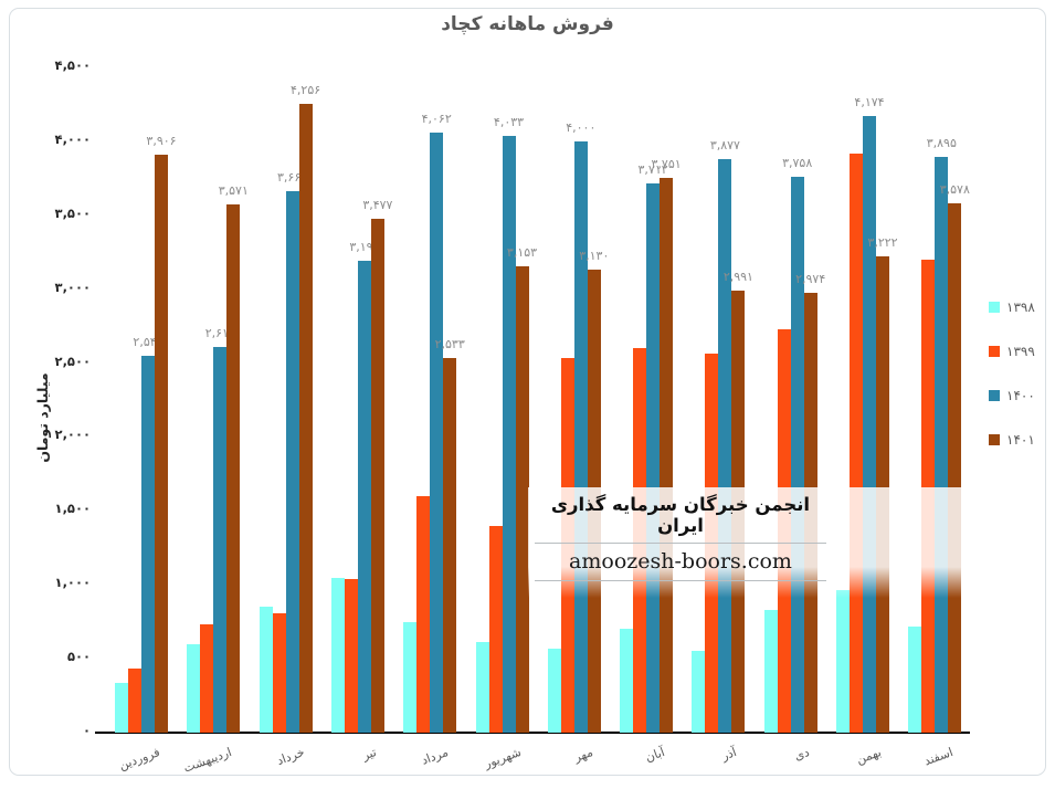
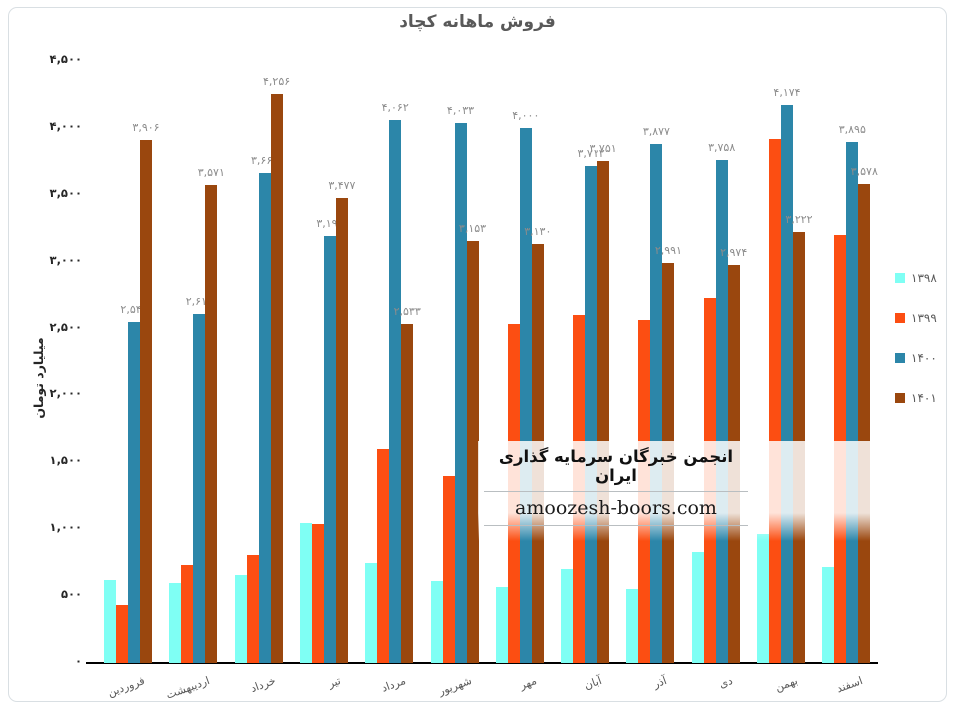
۱۳۹۸/فروردین: 340 -> 620
۱۳۹۸/خرداد: 850 -> 660
